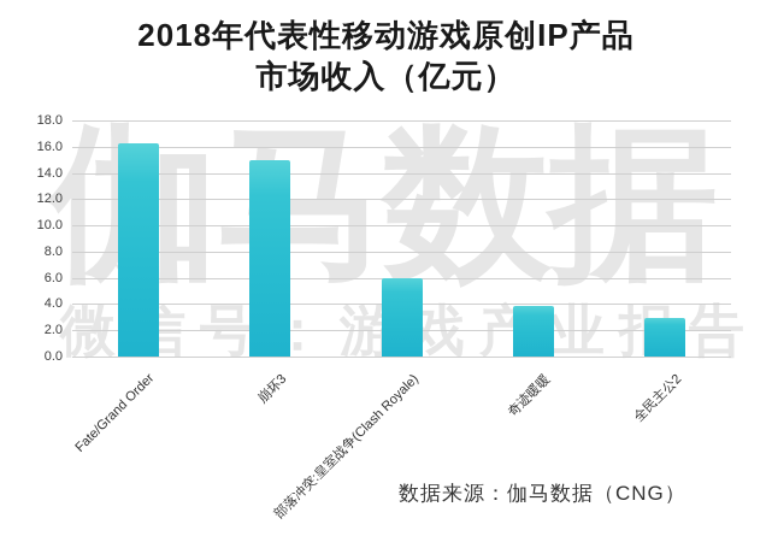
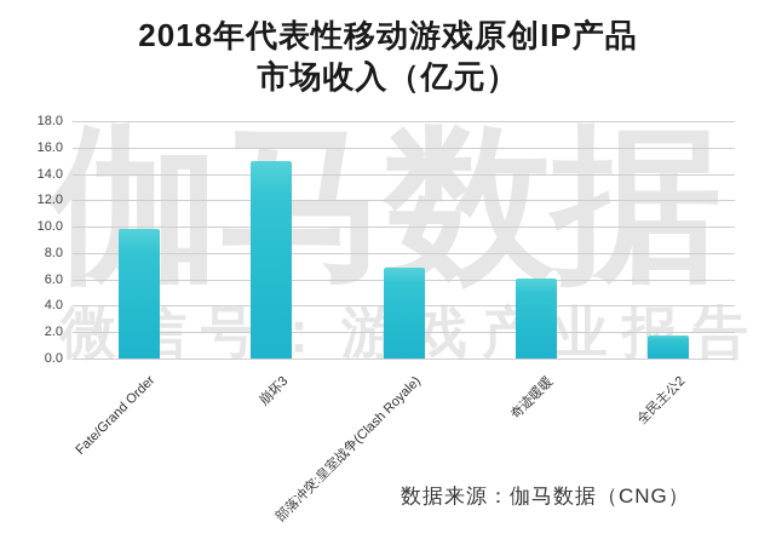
Fate/Grand Order: 16.3 -> 9.8
部落冲突:皇室战争(Clash Royale): 6.0 -> 6.9
奇迹暖暖: 3.9 -> 6.1
全民主公2: 2.9 -> 1.7
